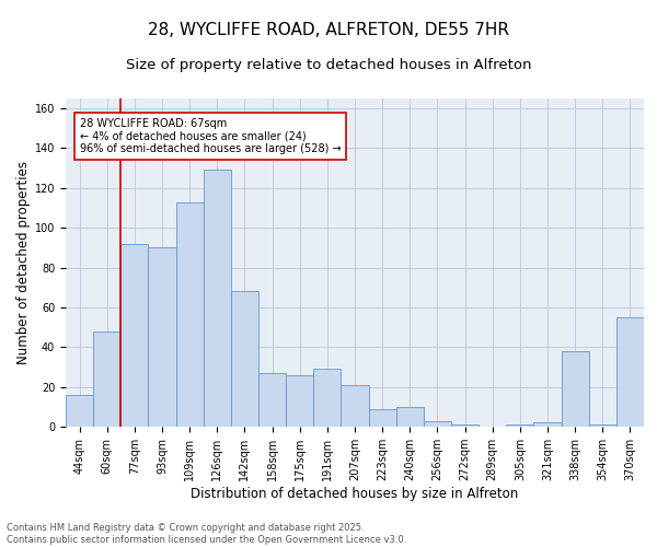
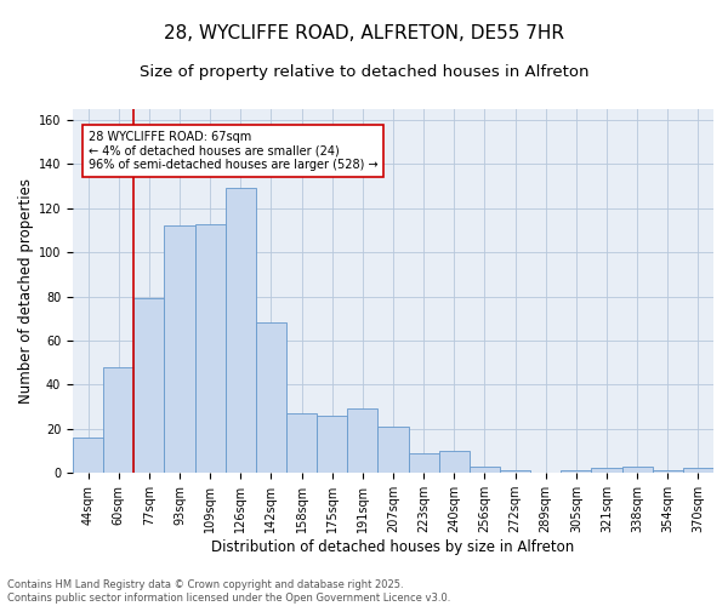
77sqm: 92 -> 79
93sqm: 90 -> 112
338sqm: 38 -> 3
370sqm: 55 -> 2
